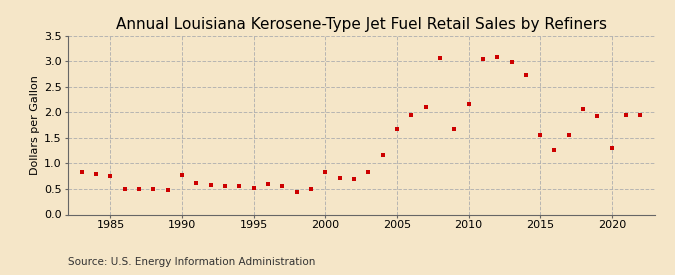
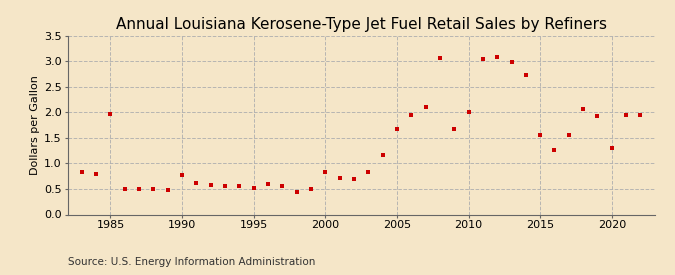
1985: 0.75 -> 1.96
2010: 2.17 -> 2.00
